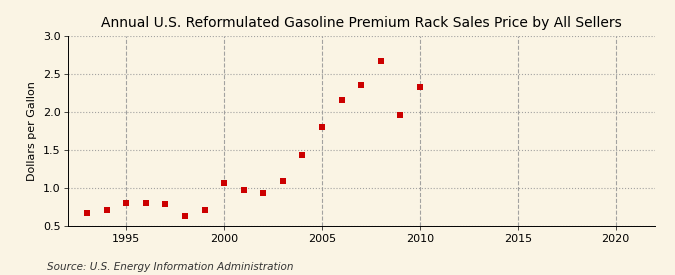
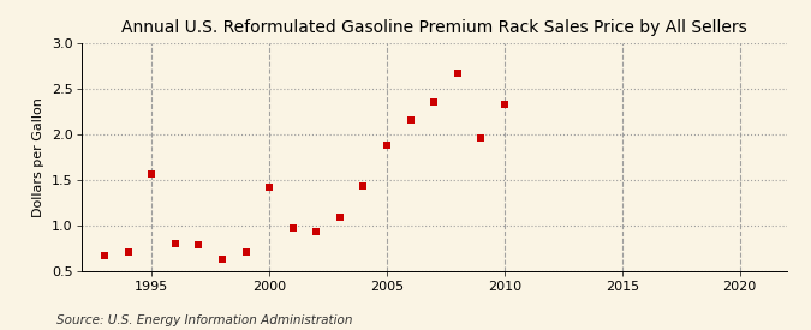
1995: 0.80 -> 1.56
2000: 1.06 -> 1.42
2005: 1.80 -> 1.88
